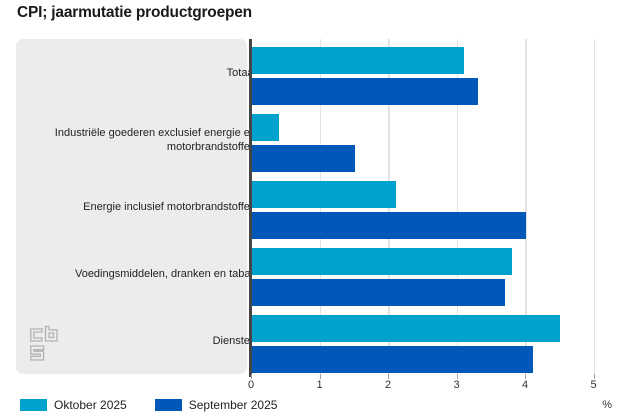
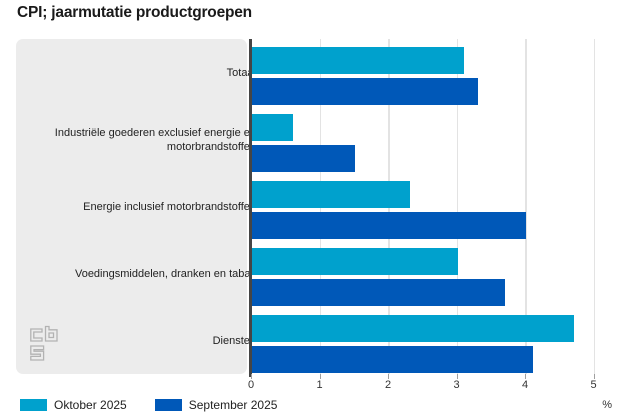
Oktober 2025/Industriële goederen exclusief energie en motorbrandstoffen: 0.4 -> 0.6
Oktober 2025/Energie inclusief motorbrandstoffen: 2.1 -> 2.3
Oktober 2025/Voedingsmiddelen, dranken en tabak: 3.8 -> 3.0
Oktober 2025/Diensten: 4.5 -> 4.7
